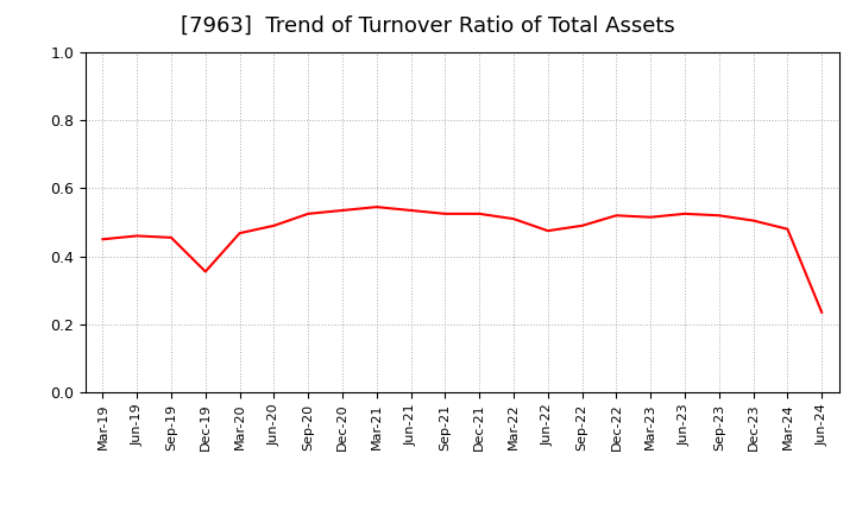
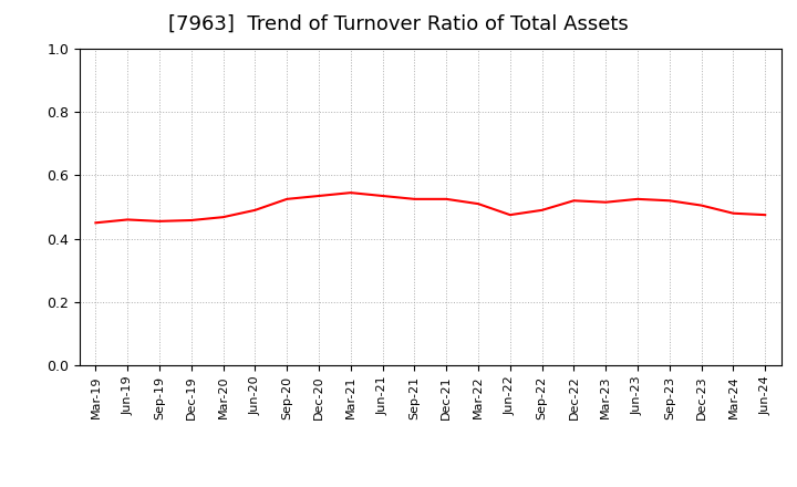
Dec-19: 0.355 -> 0.458
Jun-24: 0.235 -> 0.475
